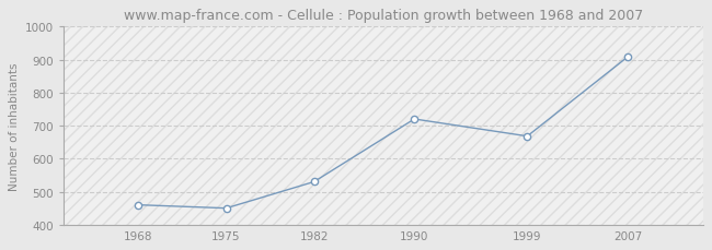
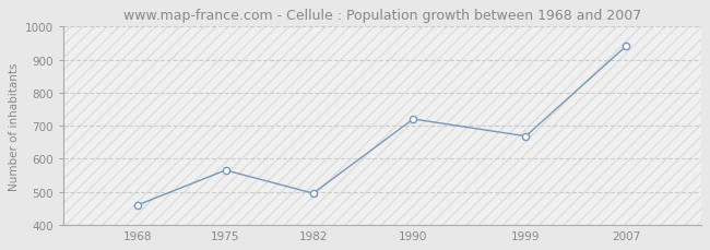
1975: 450 -> 565
1982: 530 -> 495
2007: 908 -> 940
